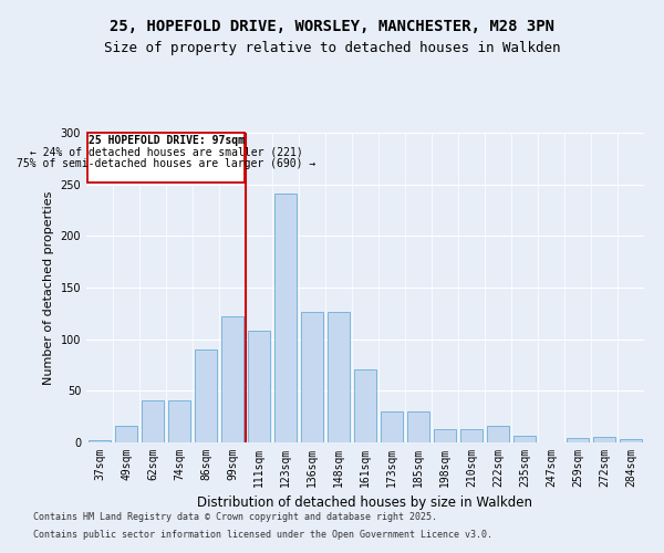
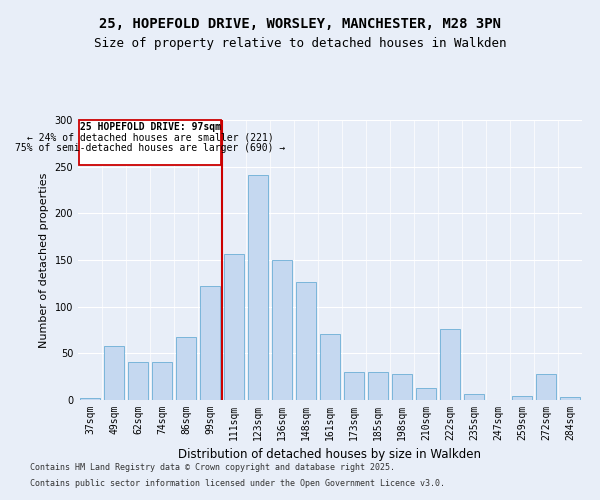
49sqm: 16 -> 58
86sqm: 90 -> 68
111sqm: 108 -> 156
136sqm: 126 -> 150
198sqm: 13 -> 28
222sqm: 16 -> 76
272sqm: 5 -> 28
